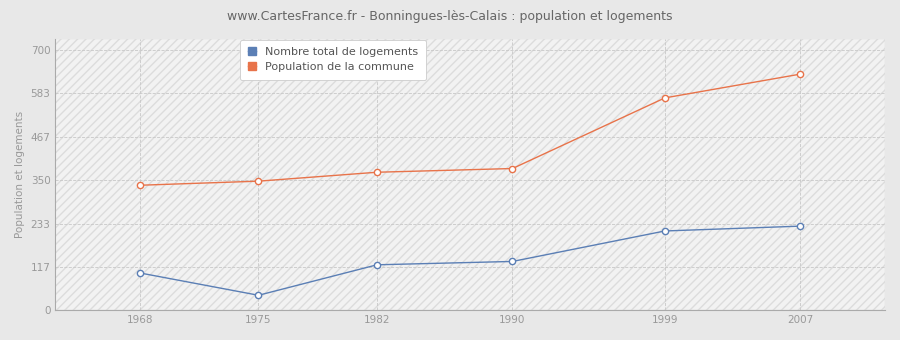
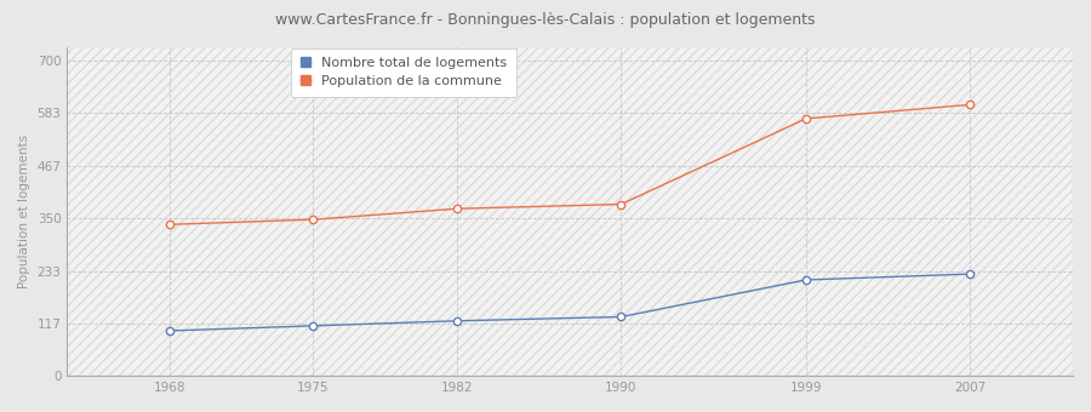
Nombre total de logements/1975: 40 -> 111
Population de la commune/2007: 635 -> 602
